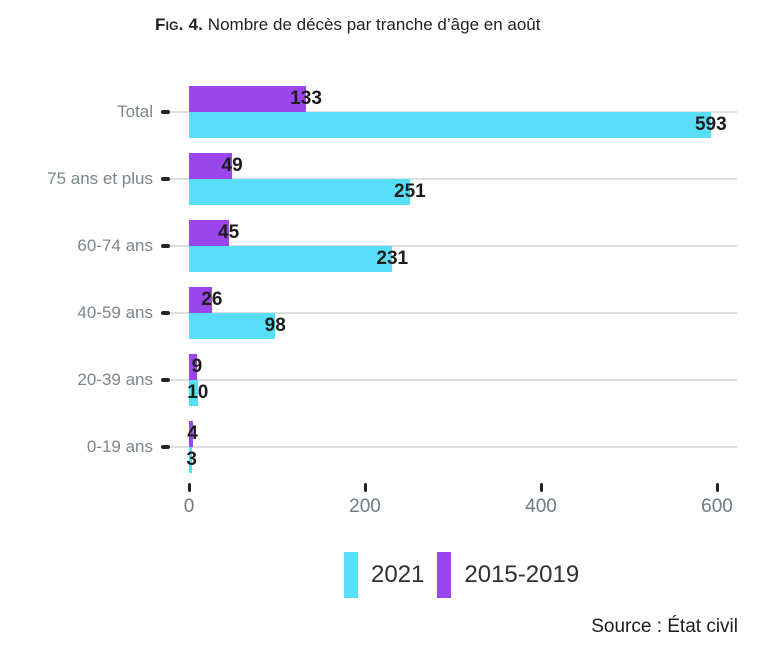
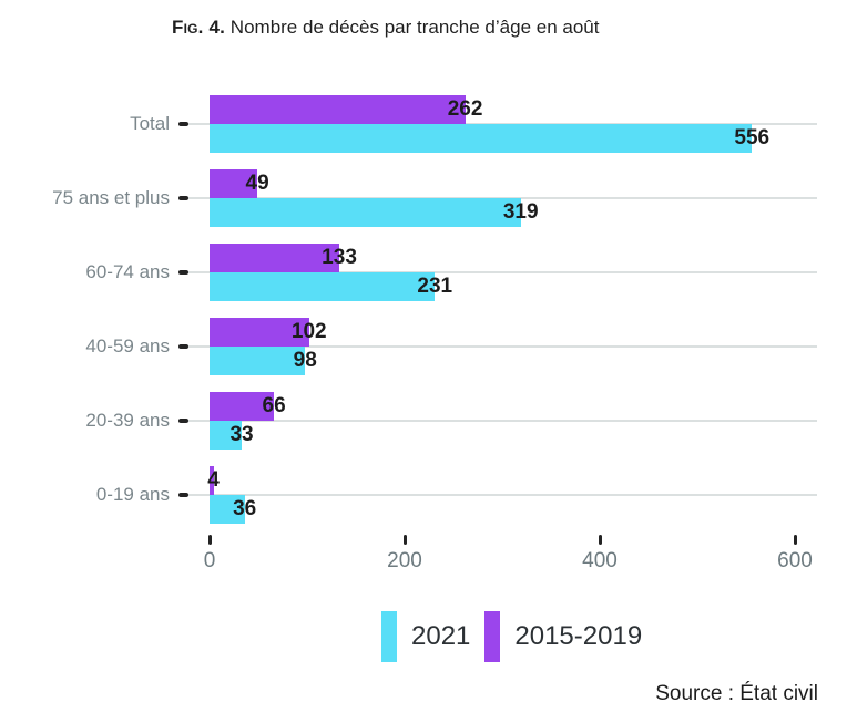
2015-2019/Total: 133 -> 262
2021/Total: 593 -> 556
2021/75 ans et plus: 251 -> 319
2015-2019/60-74 ans: 45 -> 133
2015-2019/40-59 ans: 26 -> 102
2015-2019/20-39 ans: 9 -> 66
2021/20-39 ans: 10 -> 33
2021/0-19 ans: 3 -> 36
